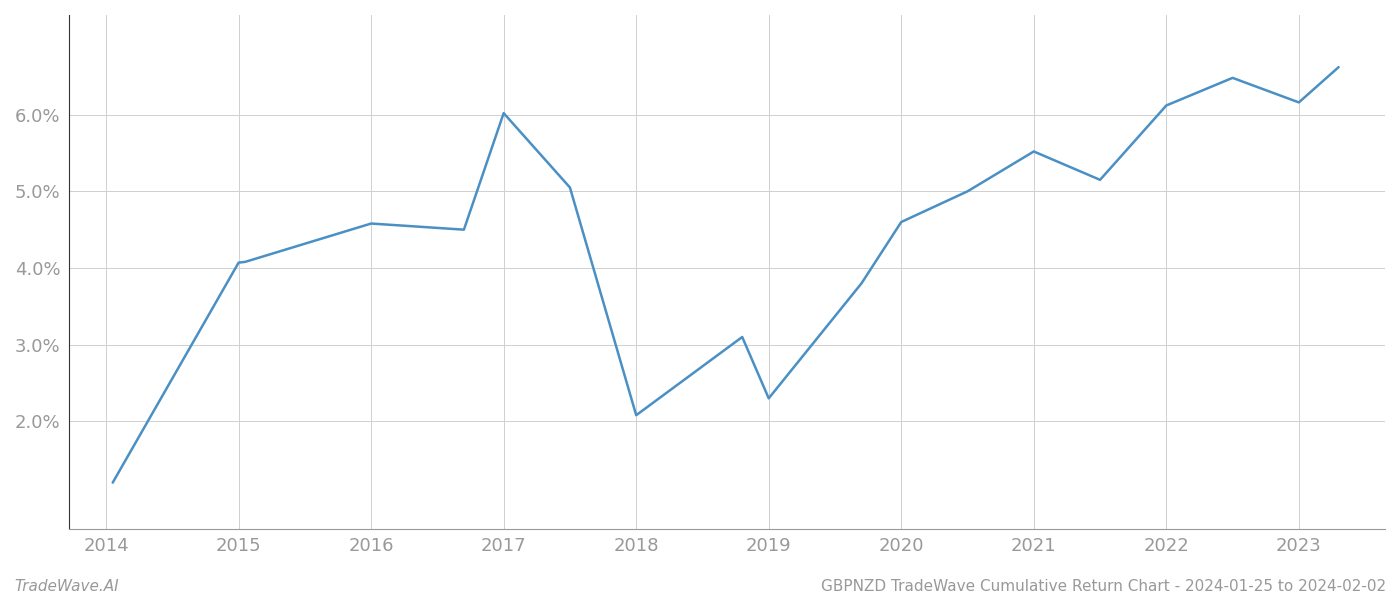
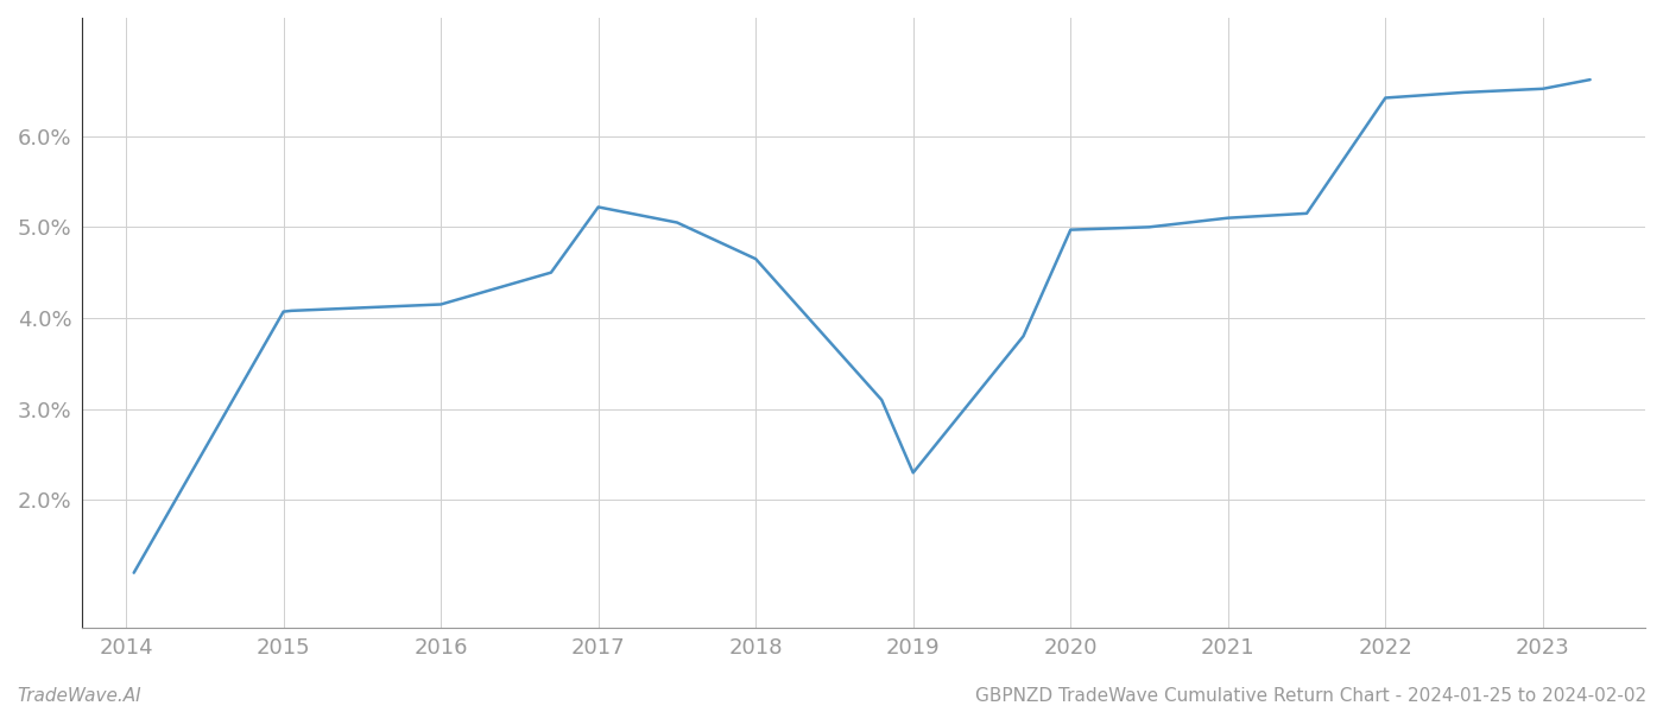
2016: 4.58% -> 4.15%
2017: 6.02% -> 5.22%
2018: 2.08% -> 4.65%
2020: 4.60% -> 4.97%
2021: 5.52% -> 5.10%
2022: 6.12% -> 6.42%
2023: 6.16% -> 6.52%
